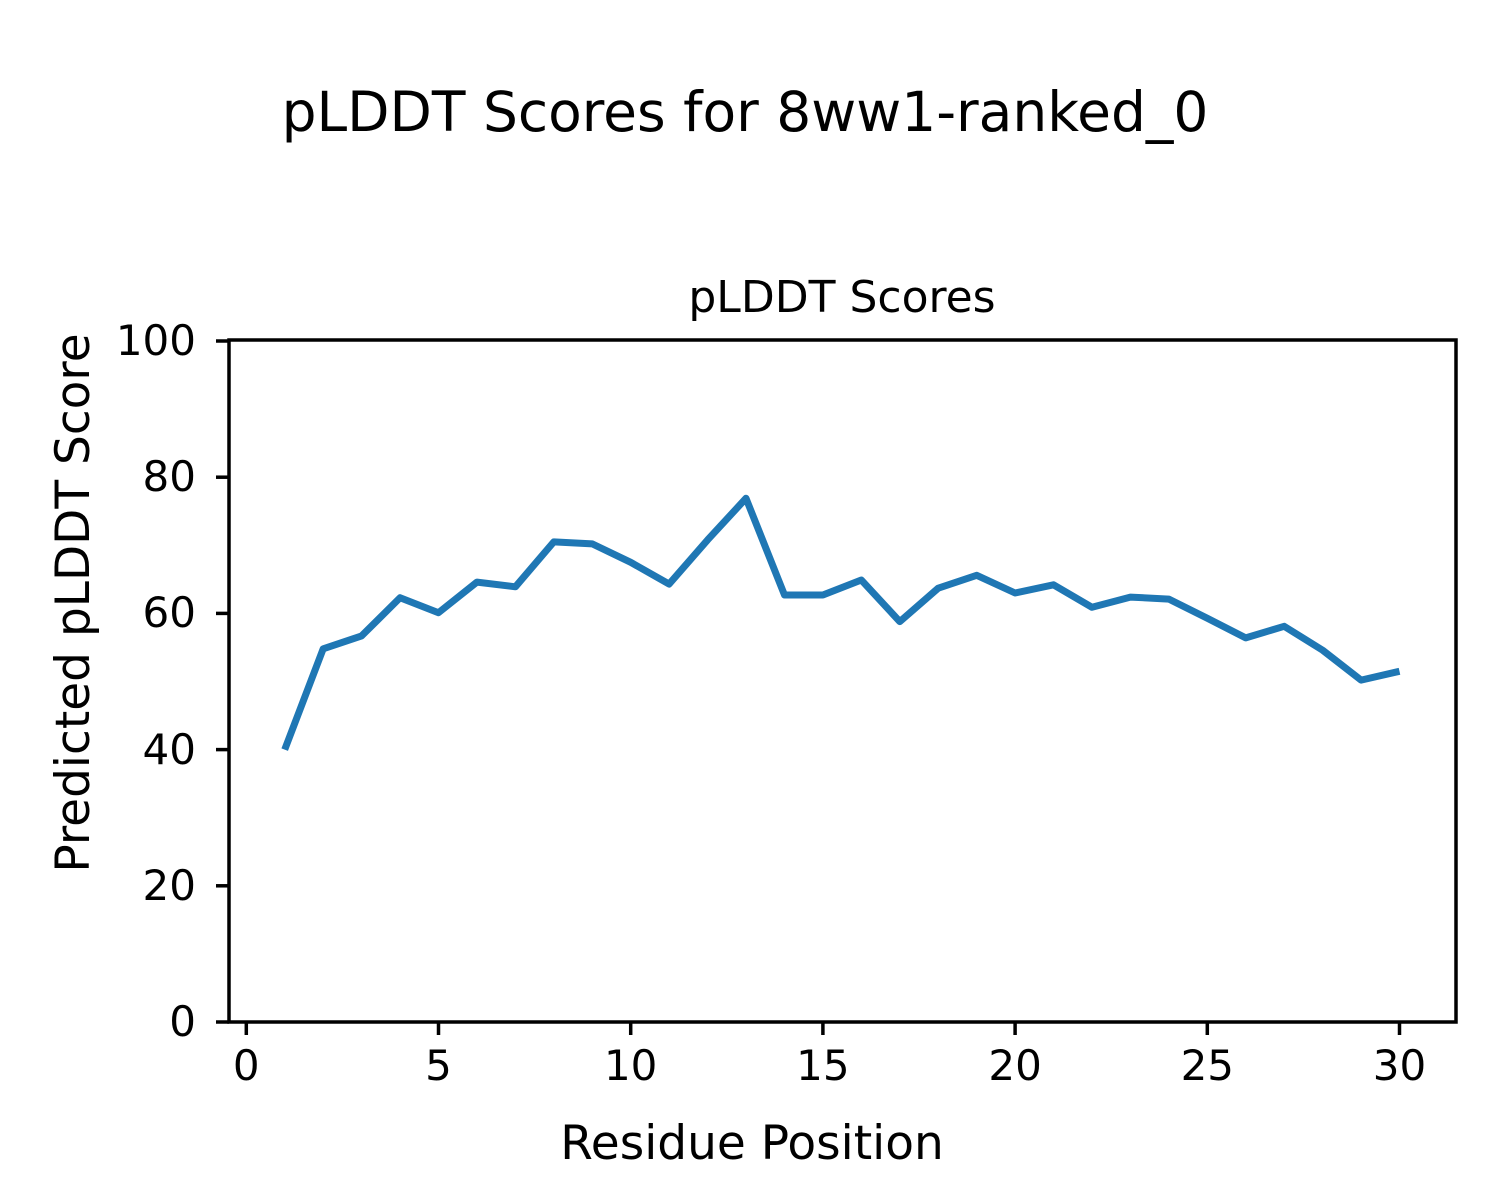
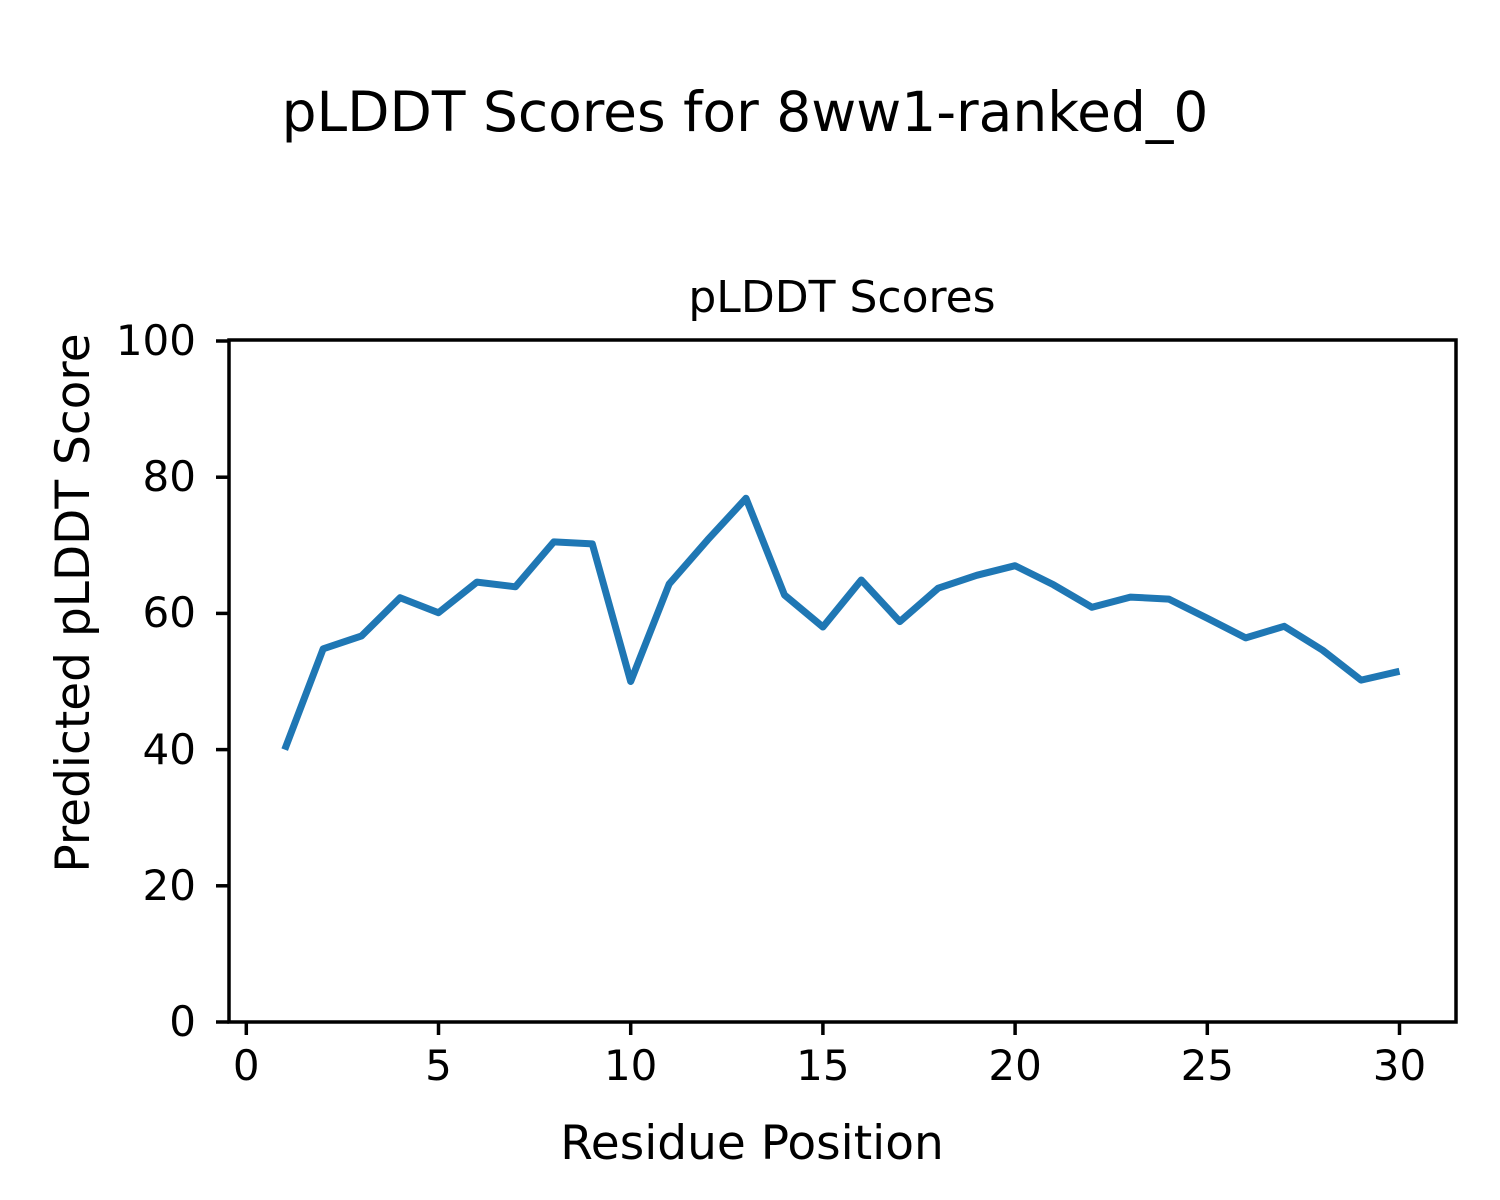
10: 68 -> 50
15: 63 -> 58
20: 63 -> 67
